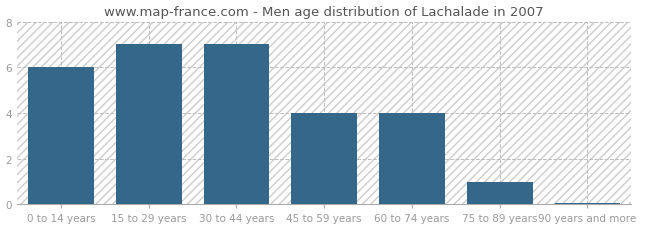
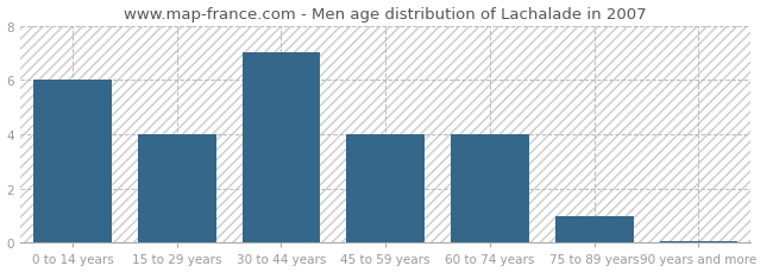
15 to 29 years: 7.00 -> 4.00
